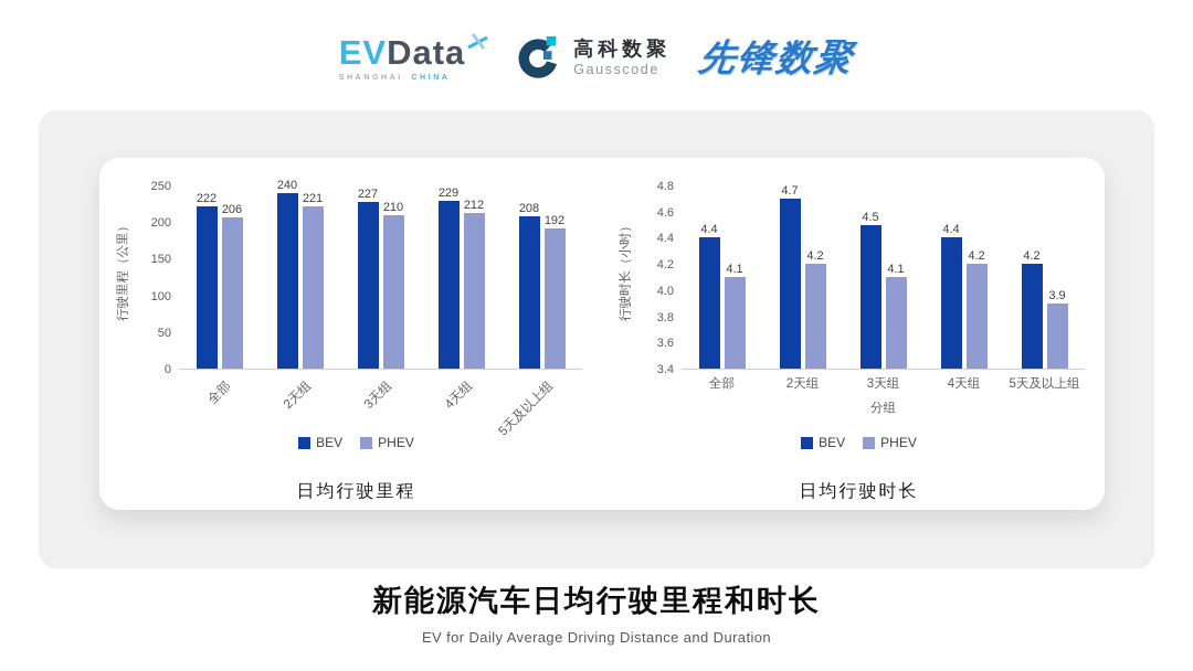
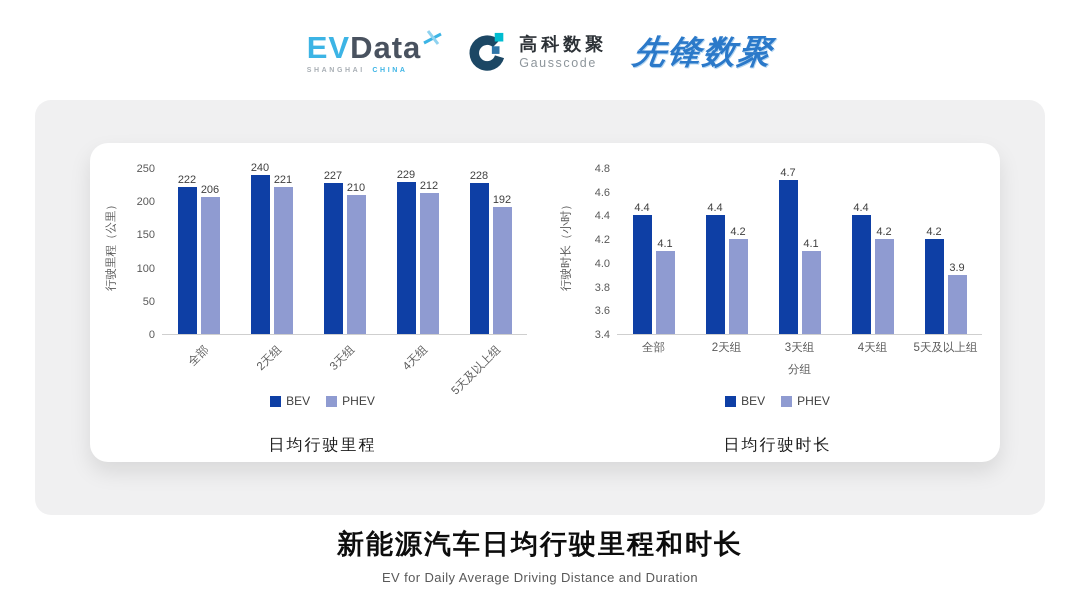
日均行驶里程/BEV/5天及以上组: 208 -> 228
日均行驶时长/BEV/2天组: 4.7 -> 4.4
日均行驶时长/BEV/3天组: 4.5 -> 4.7
